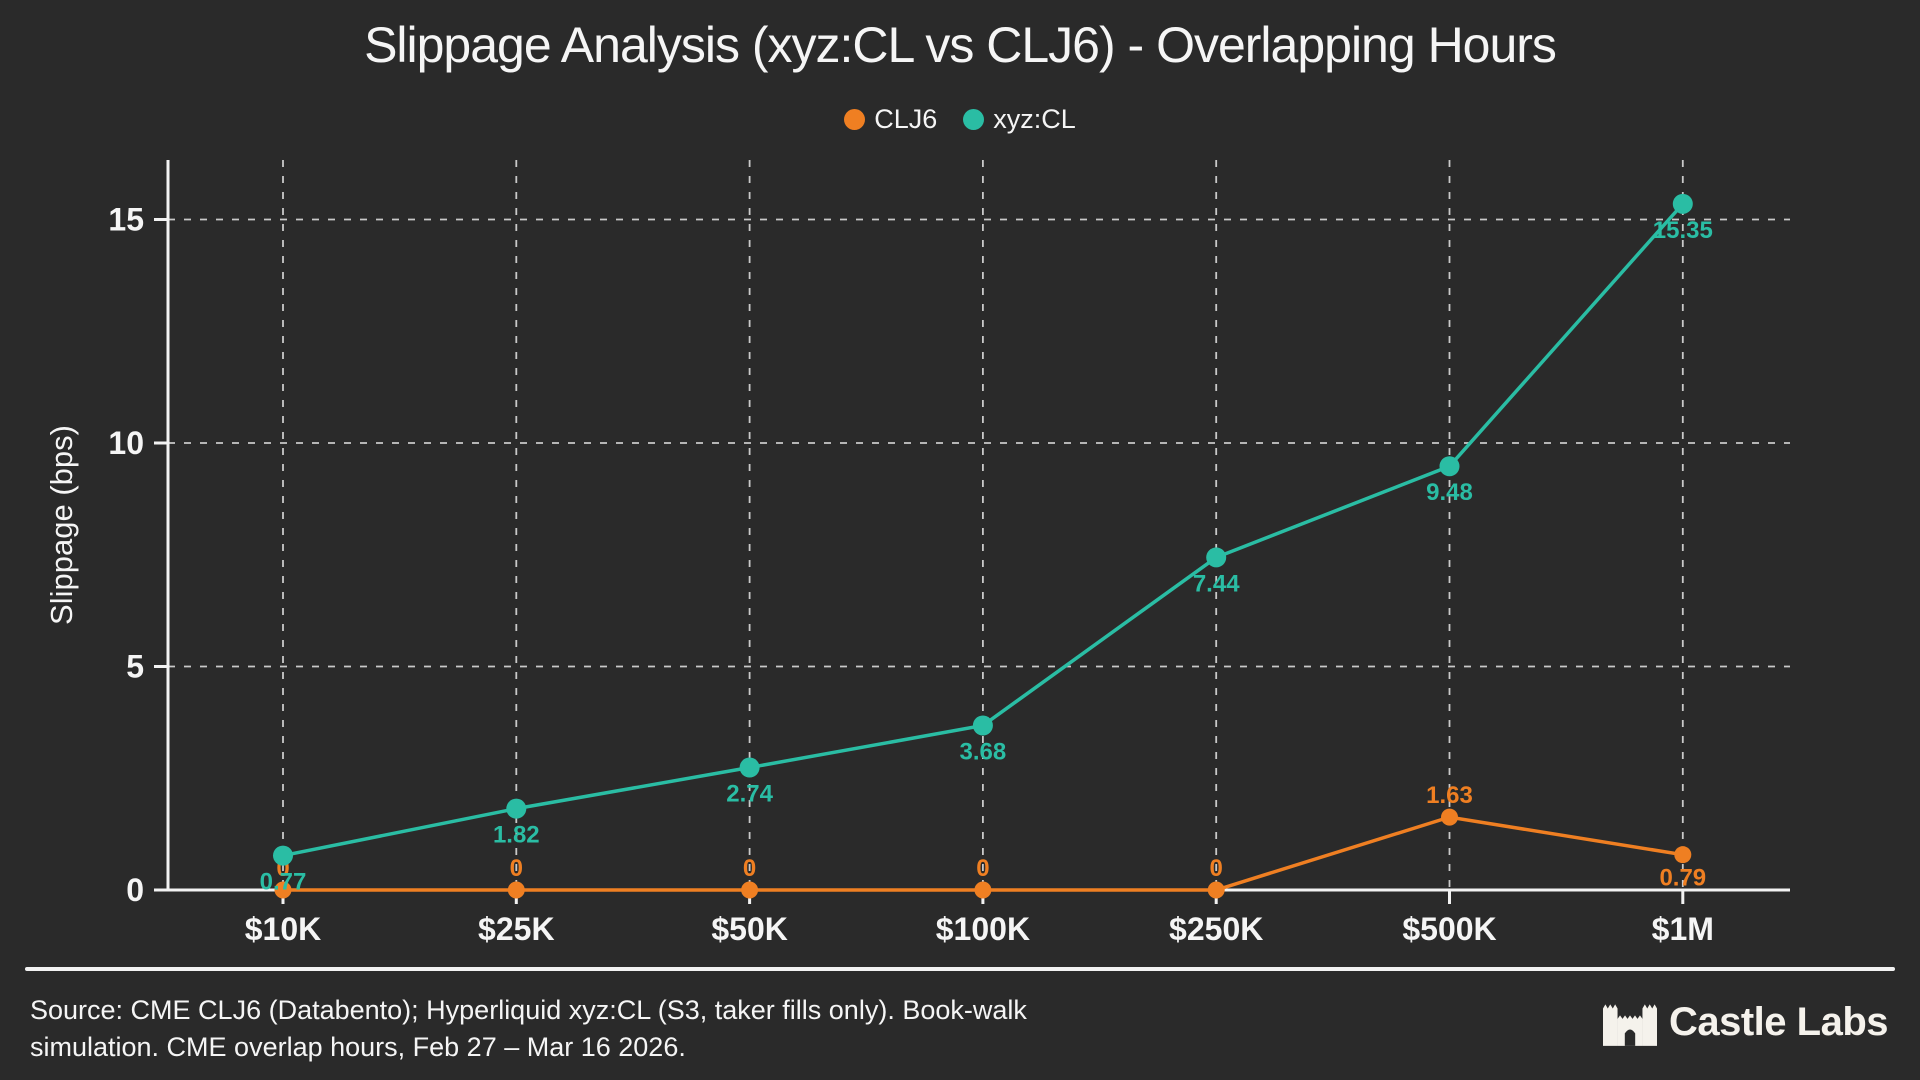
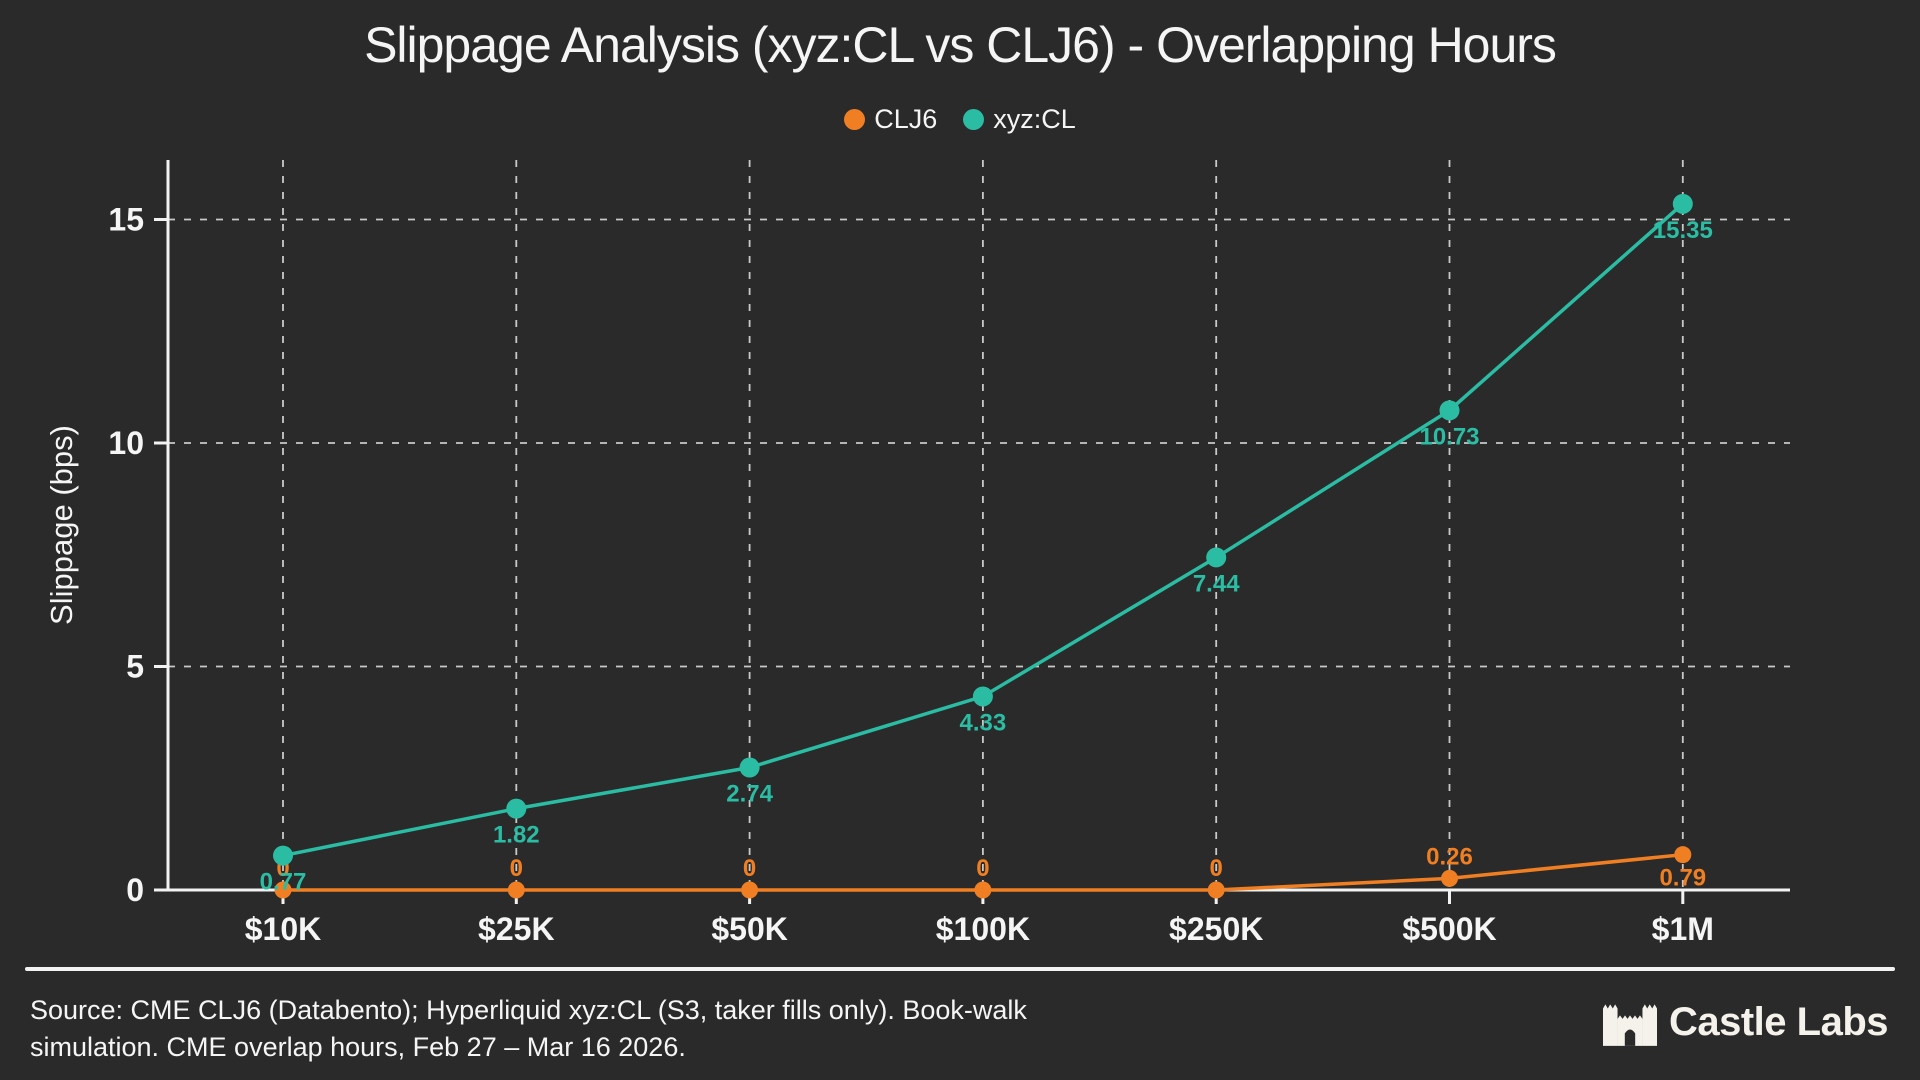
xyz:CL/$100K: 3.68 -> 4.33
CLJ6/$500K: 1.63 -> 0.26
xyz:CL/$500K: 9.48 -> 10.73
